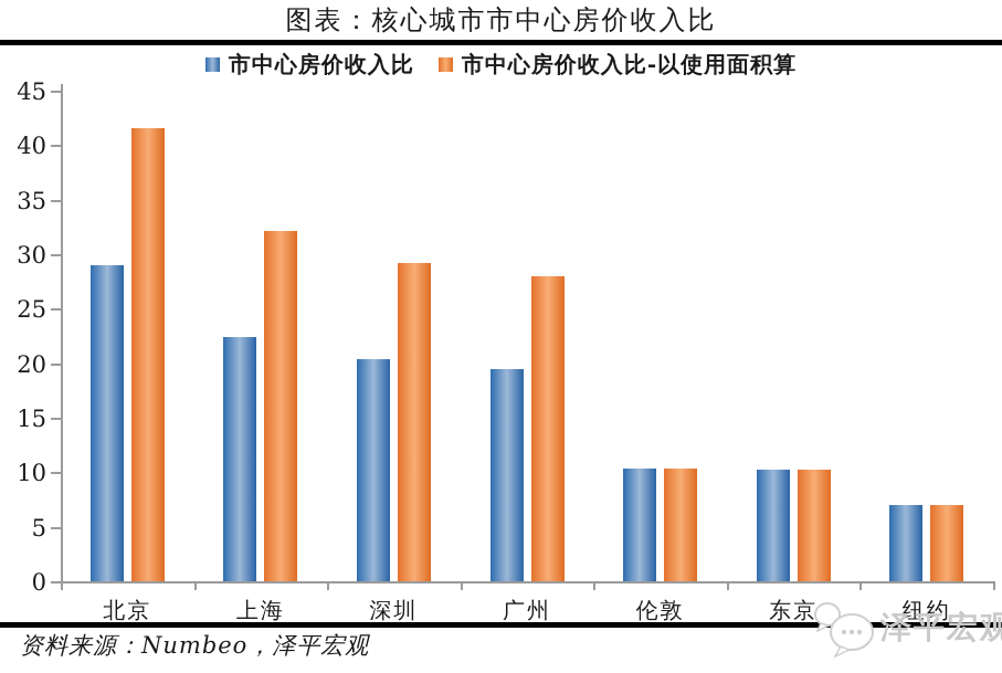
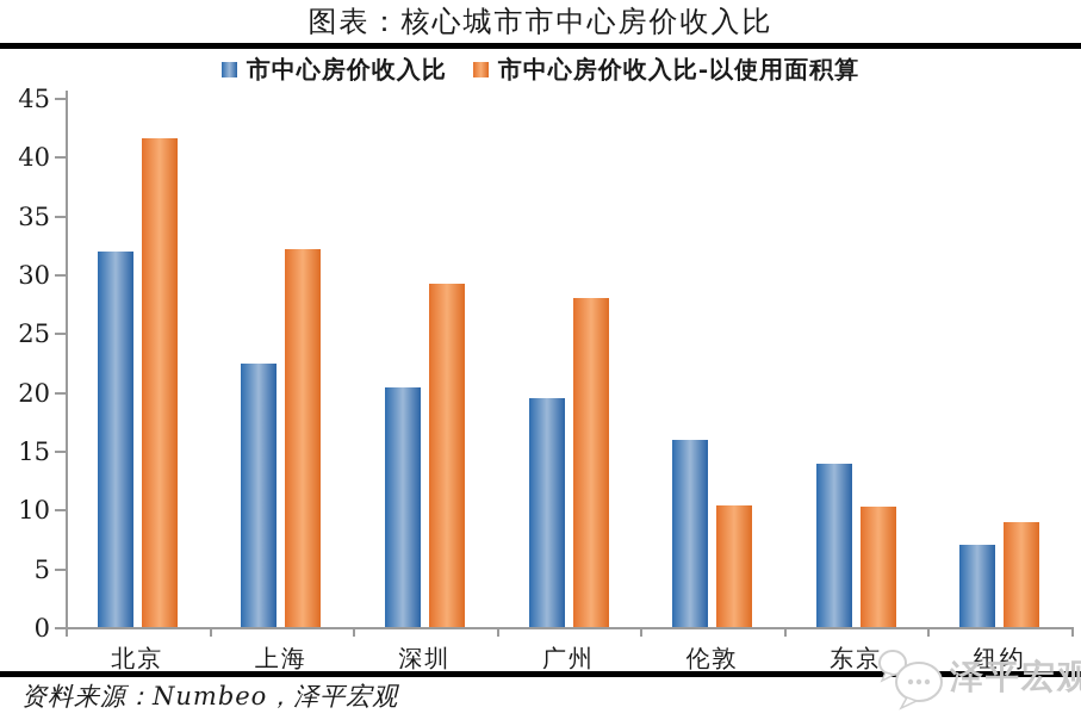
市中心房价收入比/北京: 29 -> 32
市中心房价收入比/伦敦: 10 -> 16
市中心房价收入比/东京: 10 -> 14
市中心房价收入比-以使用面积算/纽约: 7 -> 9
